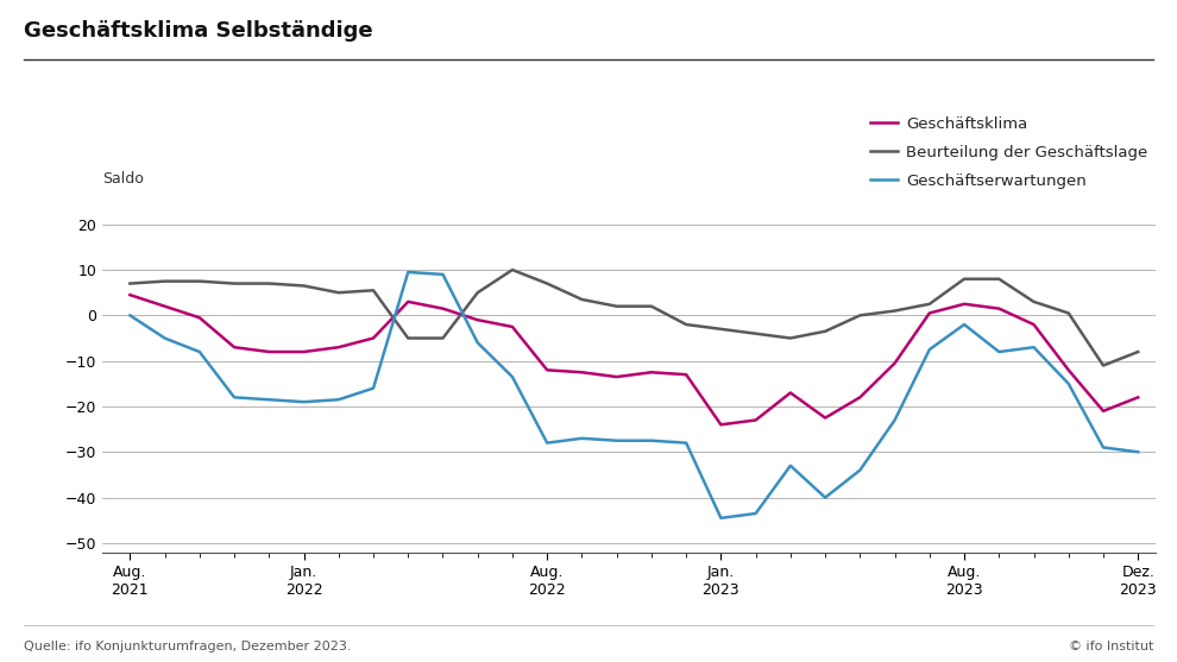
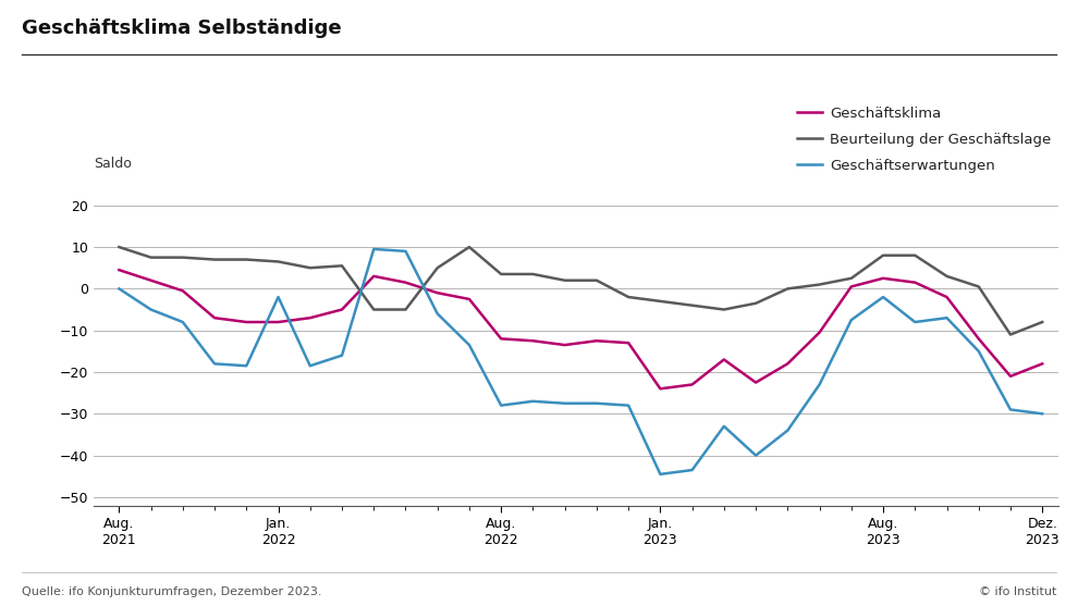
Beurteilung der Geschäftslage/Aug. 2021: 7.0 -> 10.0
Geschäftserwartungen/Jan. 2022: -19.0 -> -2.0
Beurteilung der Geschäftslage/Aug. 2022: 7.0 -> 3.5
